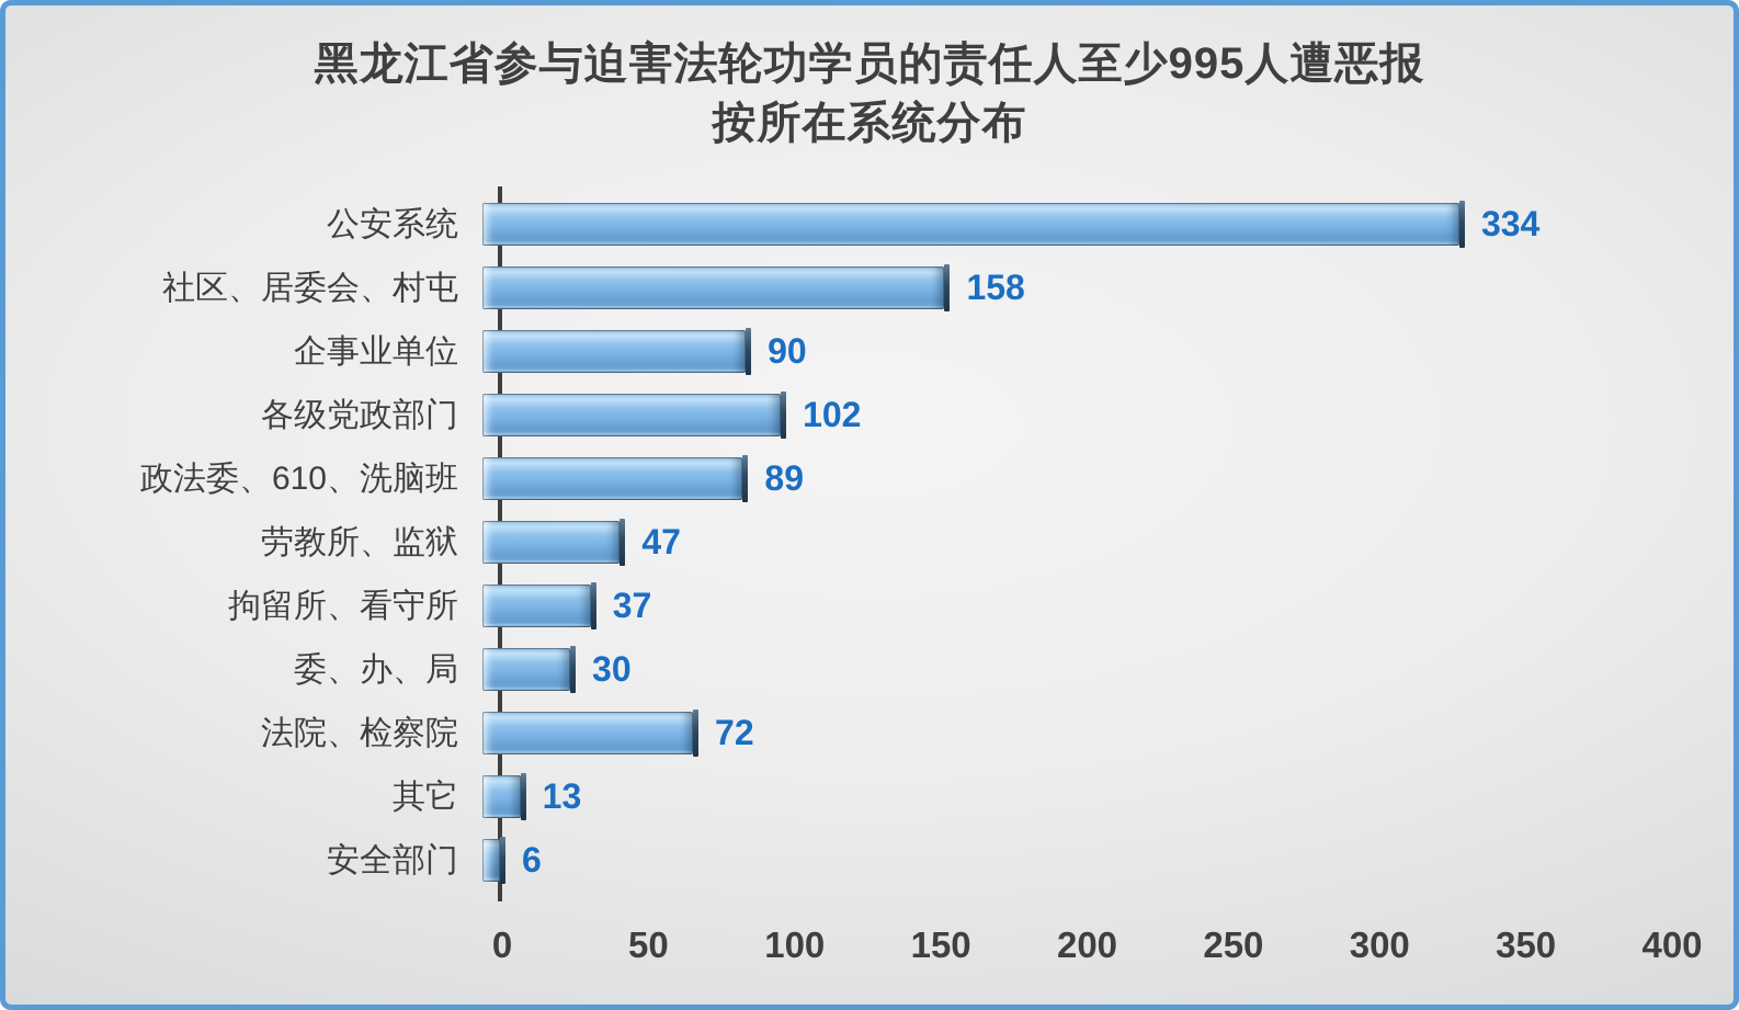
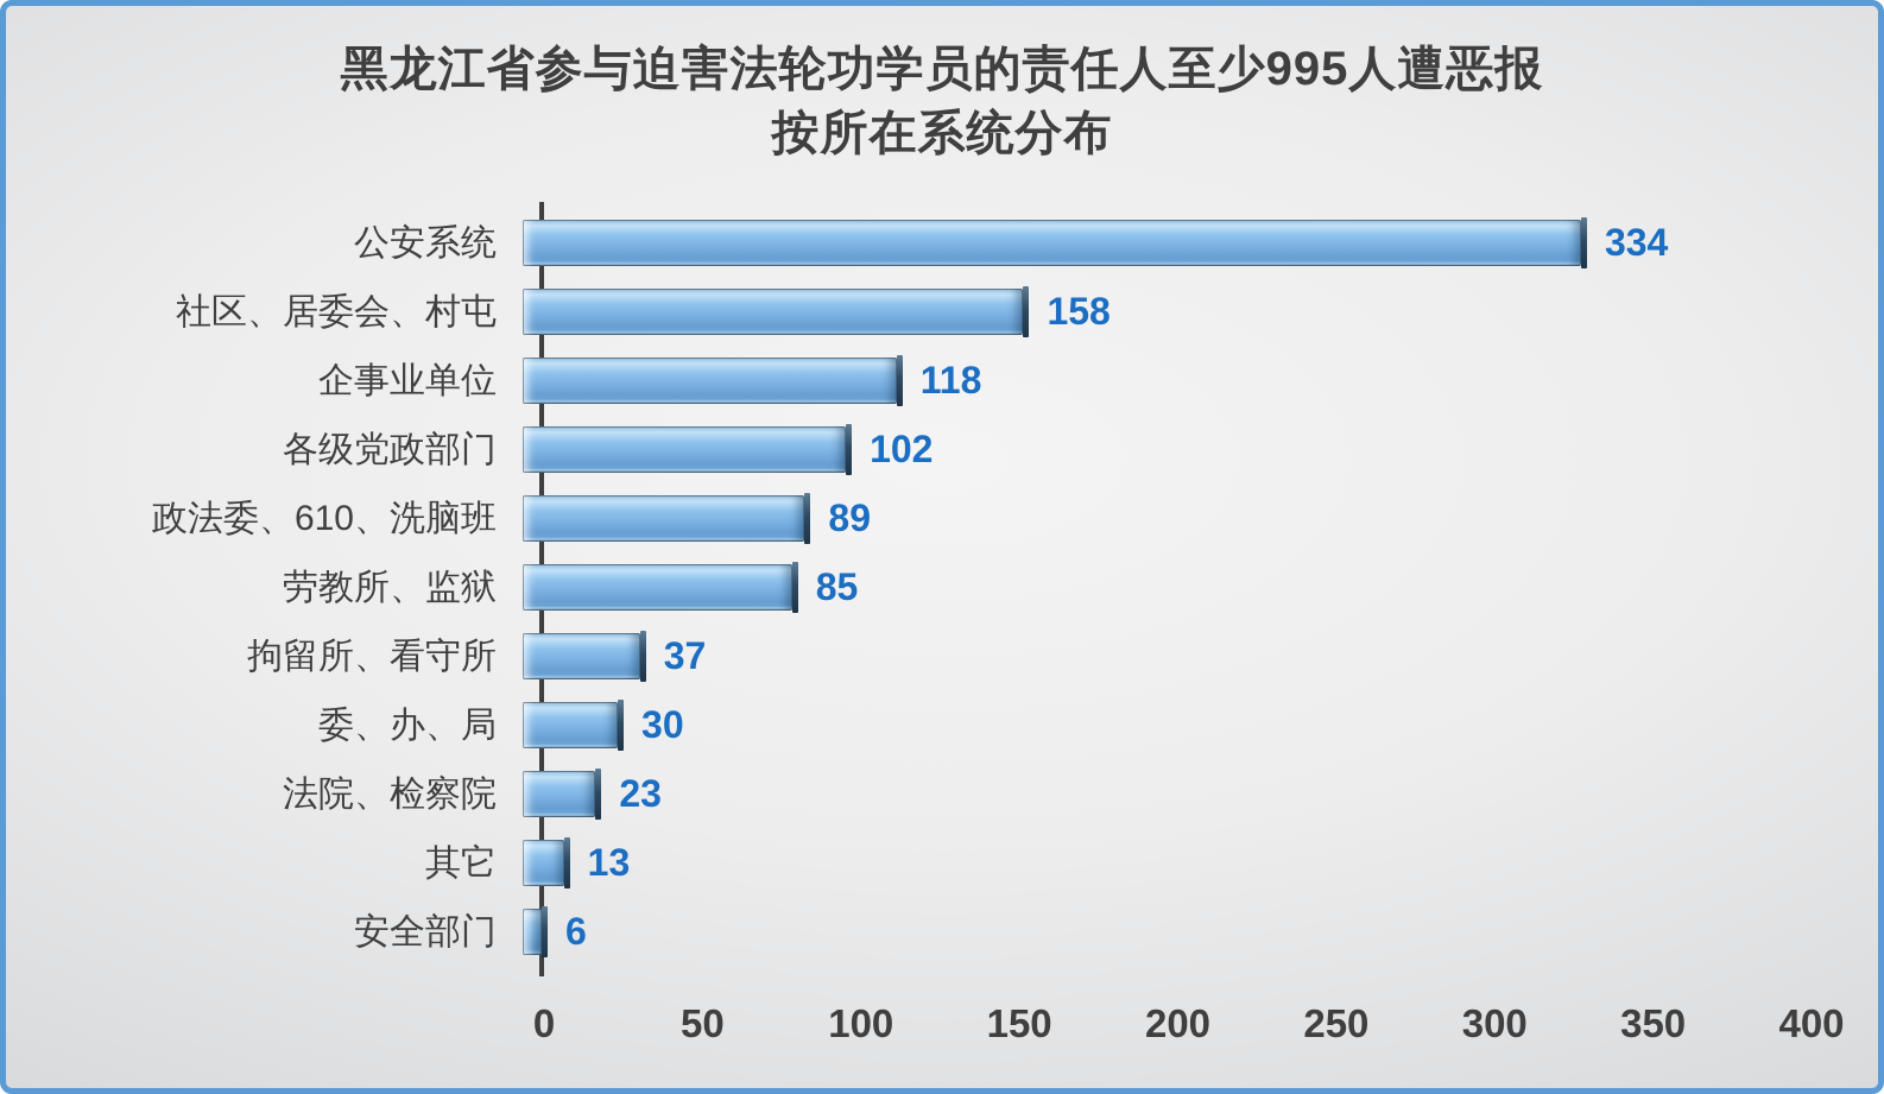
企事业单位: 90 -> 118
劳教所、监狱: 47 -> 85
法院、检察院: 72 -> 23
